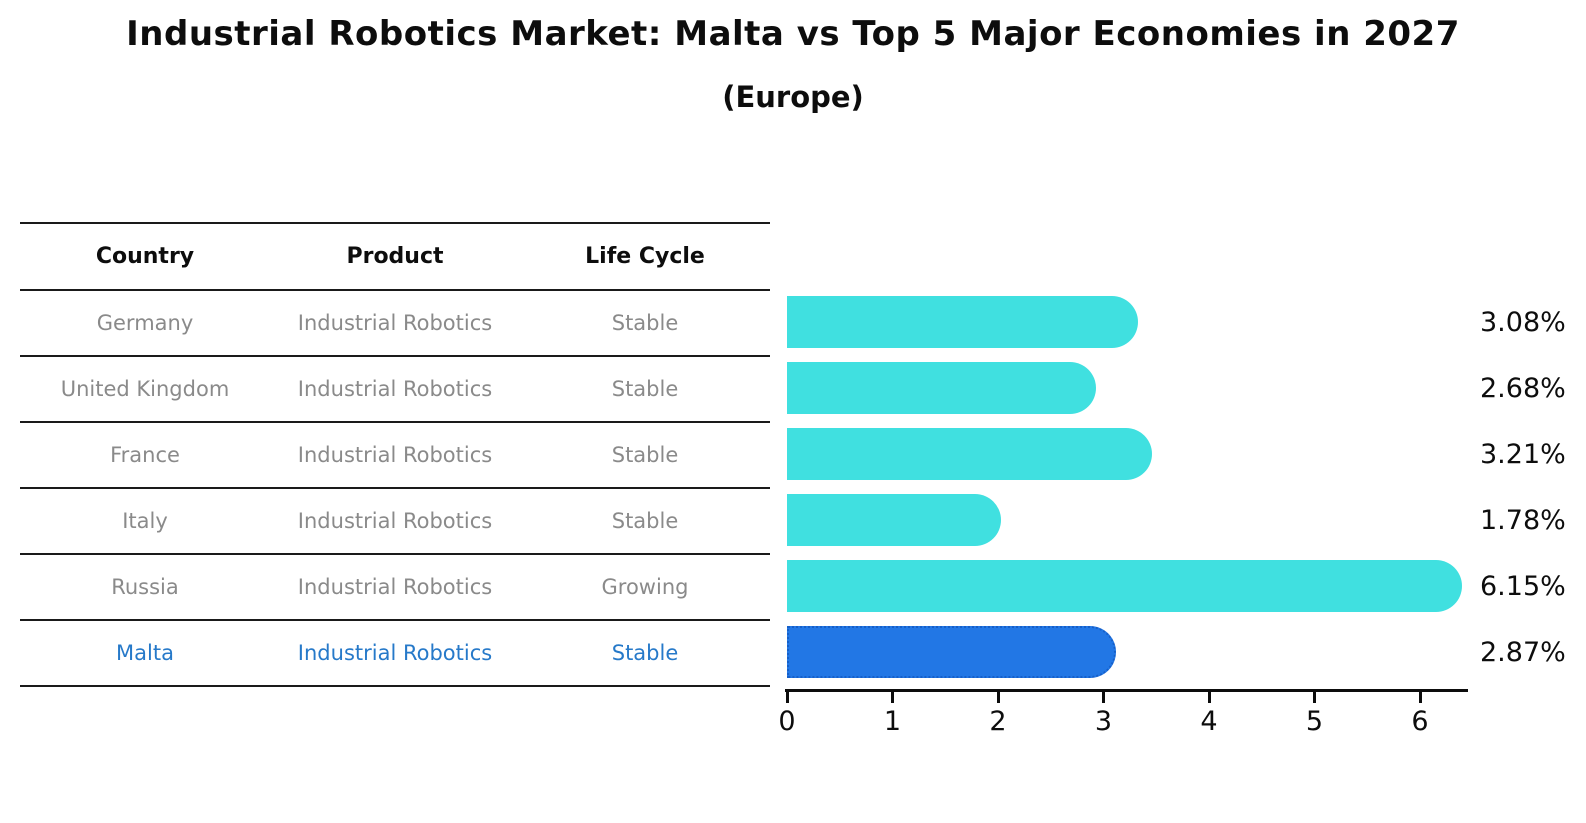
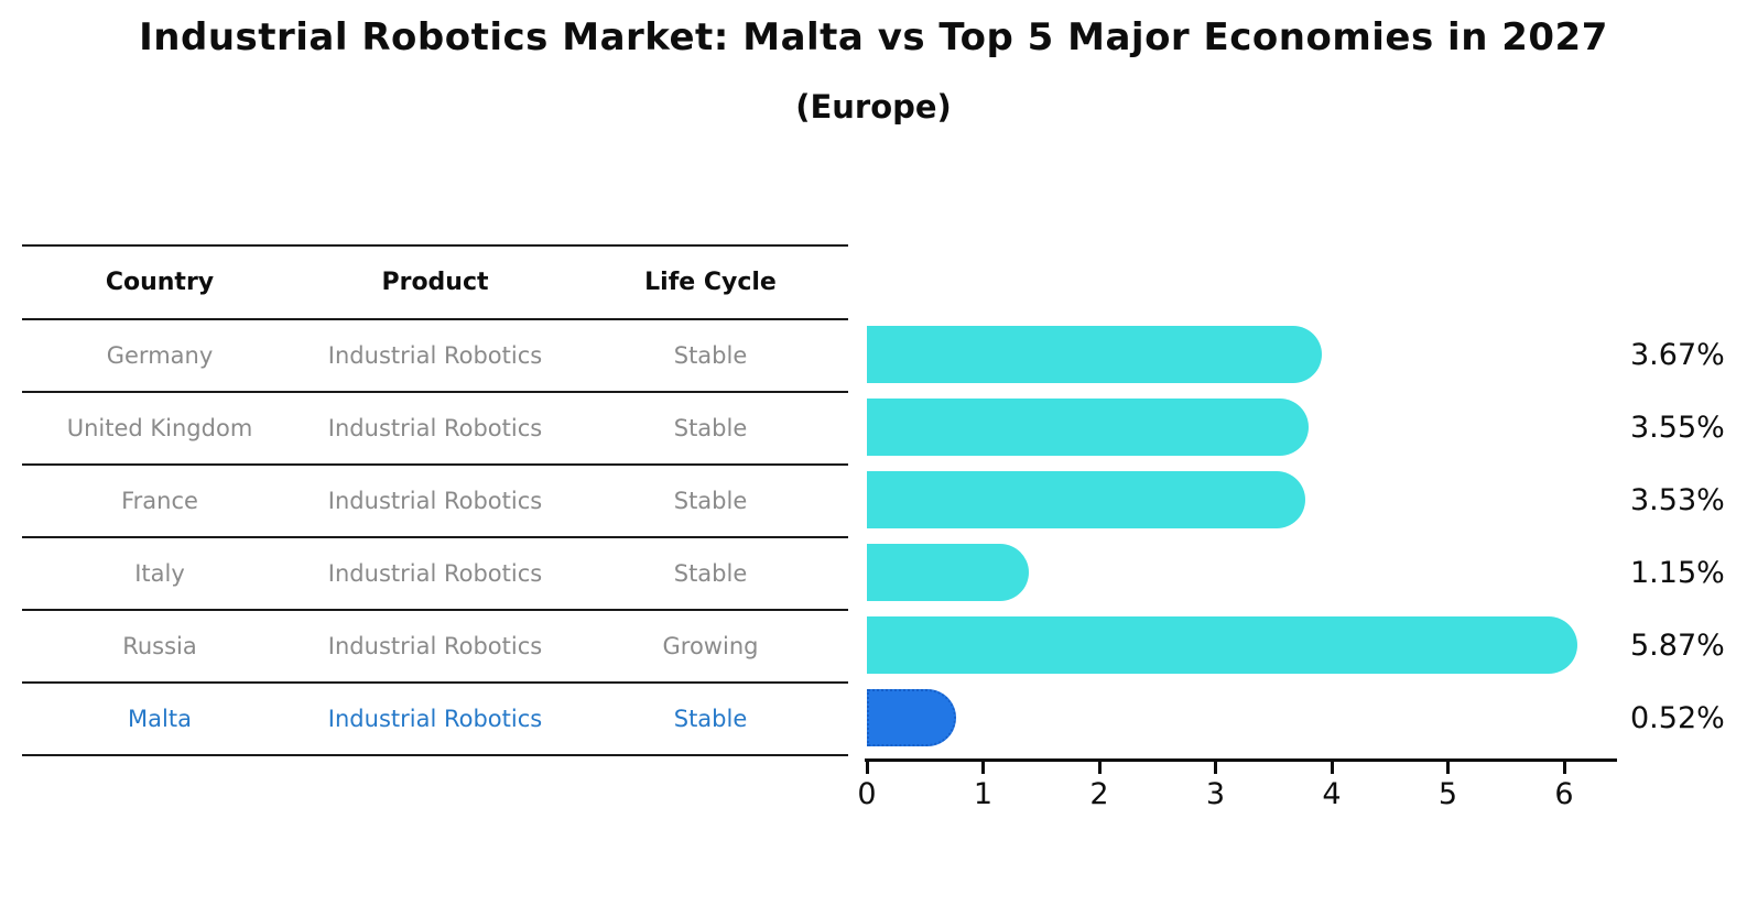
Germany: 3.08% -> 3.67%
United Kingdom: 2.68% -> 3.55%
France: 3.21% -> 3.53%
Italy: 1.78% -> 1.15%
Russia: 6.15% -> 5.87%
Malta: 2.87% -> 0.52%
